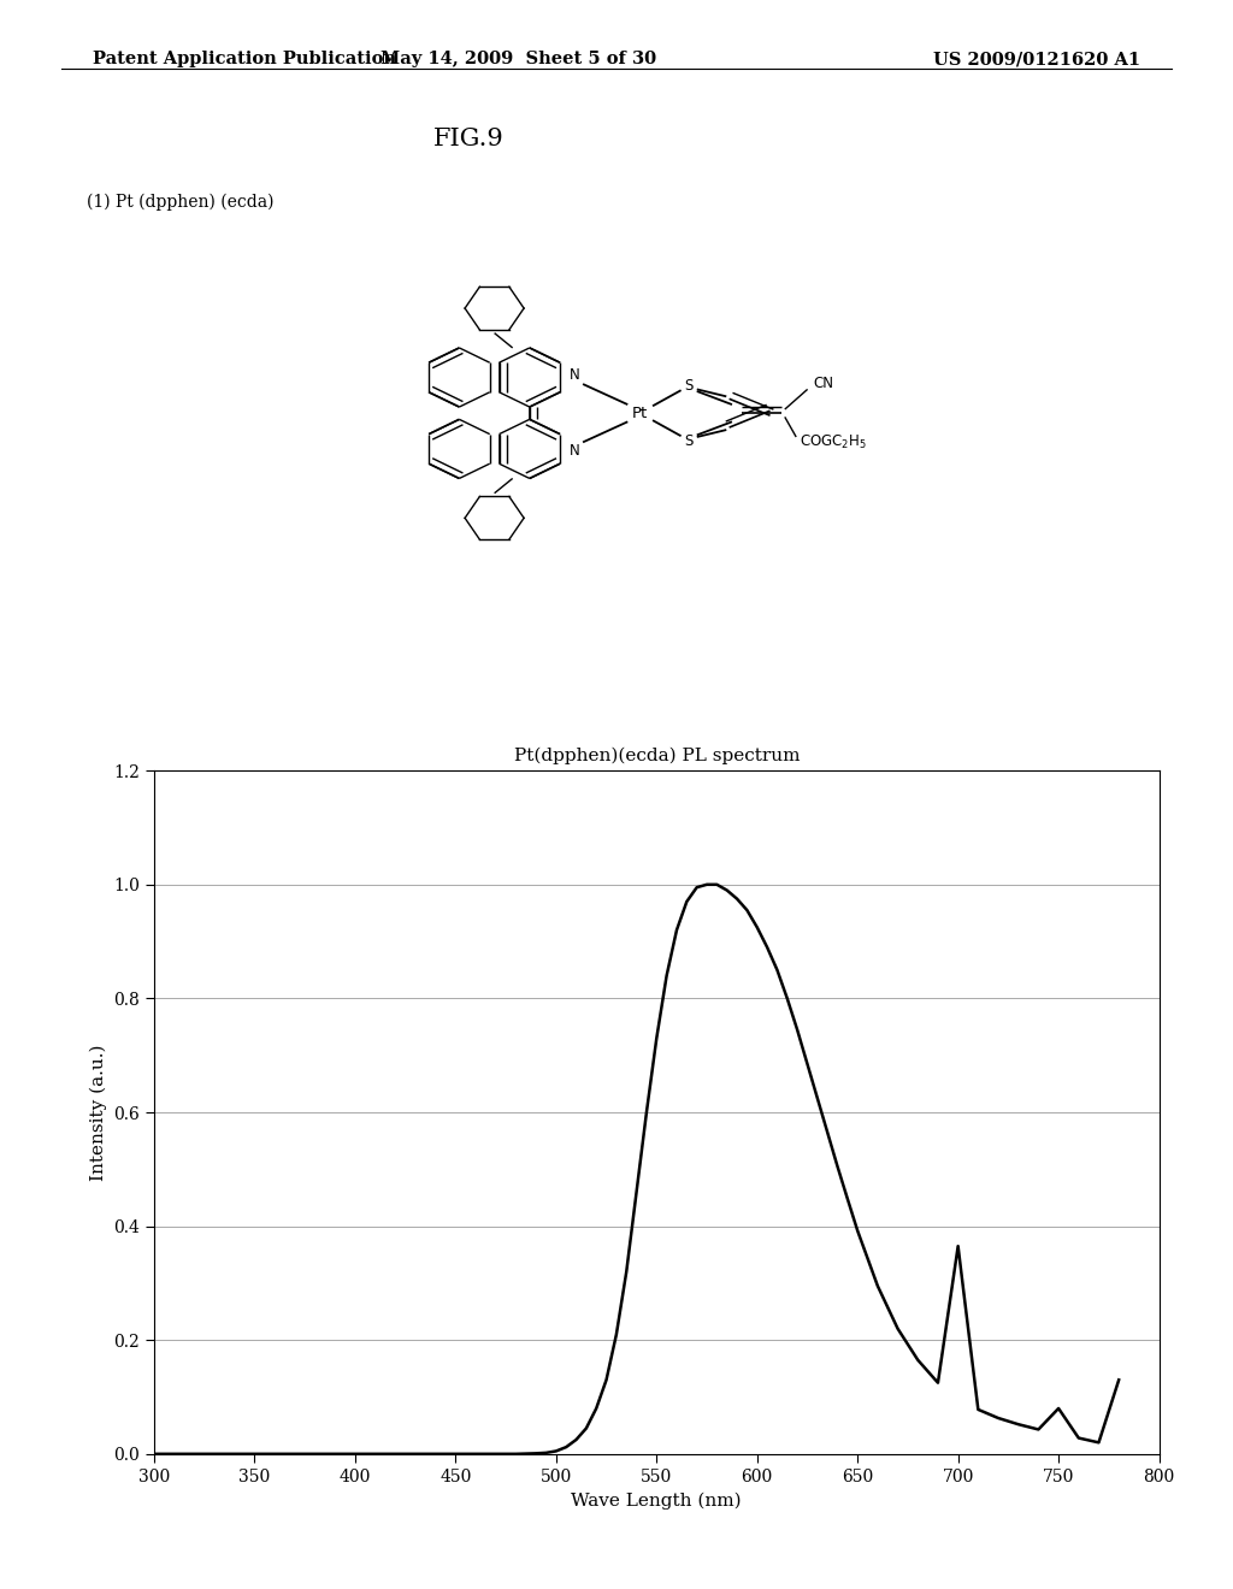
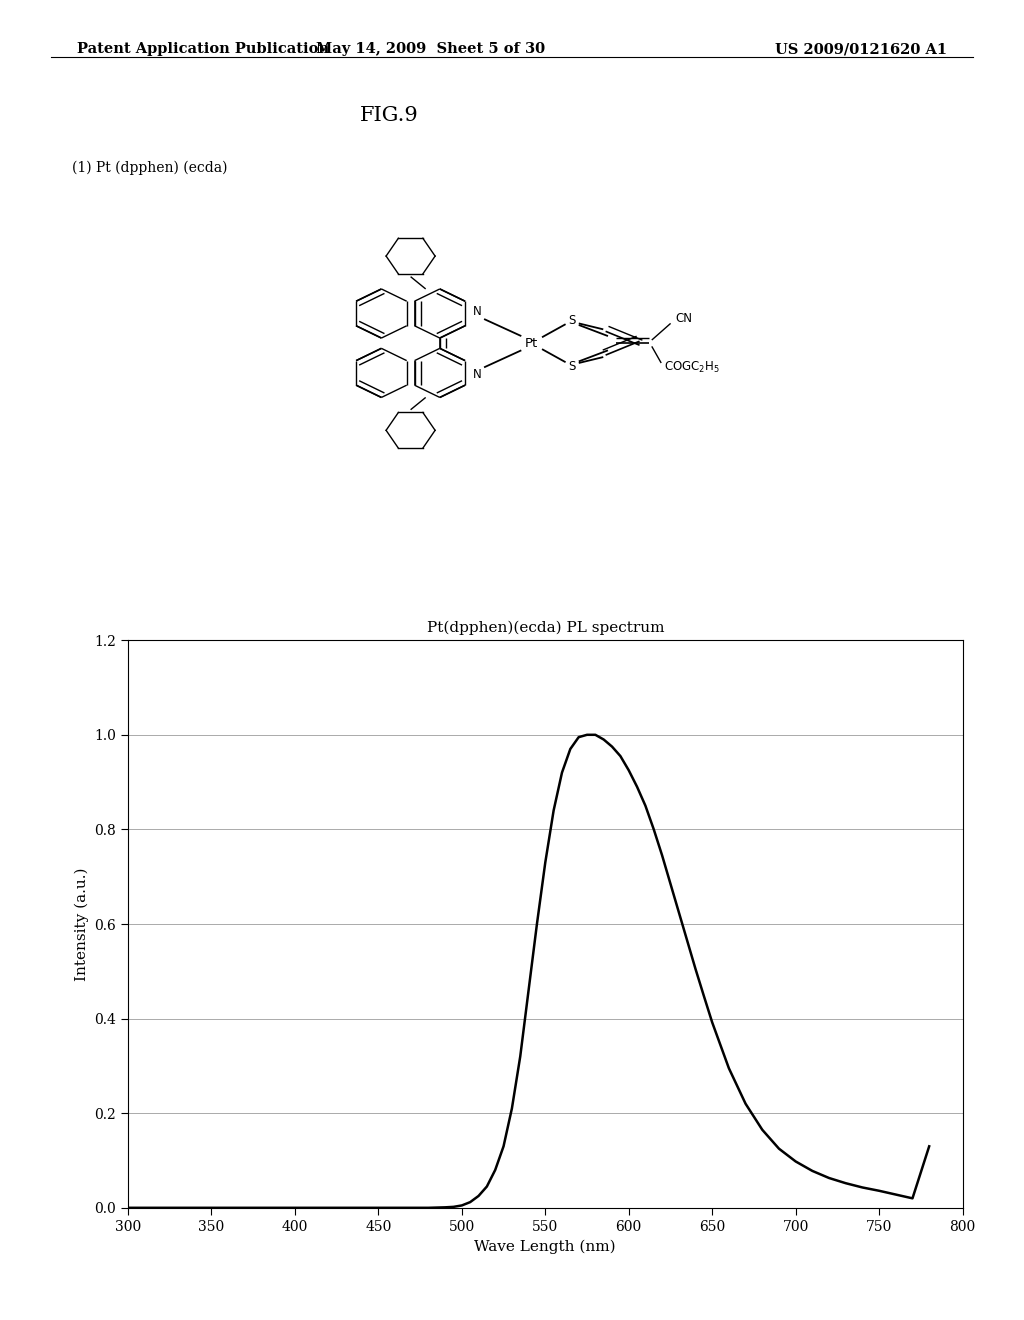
700: 0.365 -> 0.098
750: 0.080 -> 0.036
